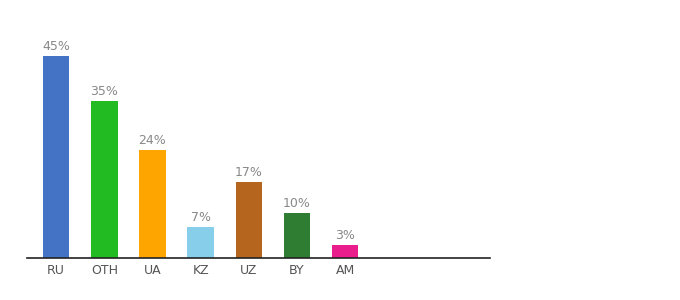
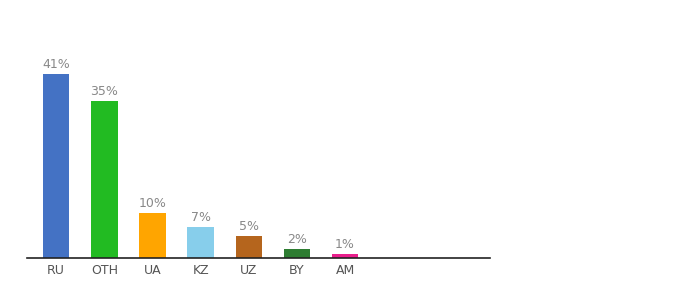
RU: 45% -> 41%
UA: 24% -> 10%
UZ: 17% -> 5%
BY: 10% -> 2%
AM: 3% -> 1%
